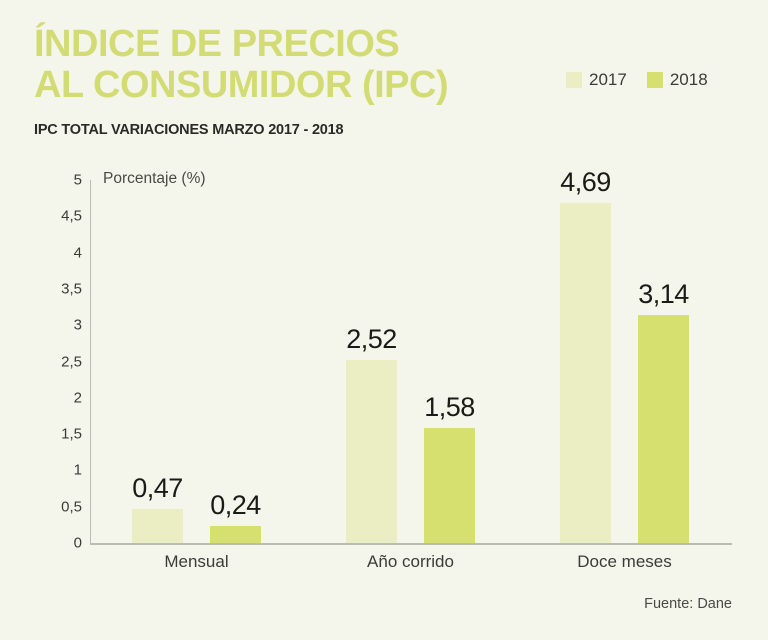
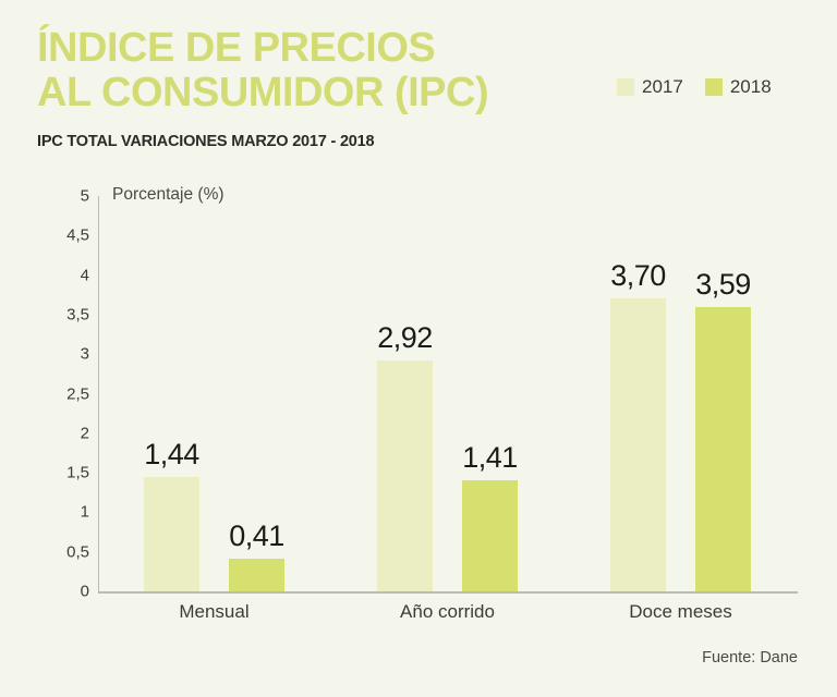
2017/Mensual: 0,47 -> 1,44
2018/Mensual: 0,24 -> 0,41
2017/Año corrido: 2,52 -> 2,92
2018/Año corrido: 1,58 -> 1,41
2017/Doce meses: 4,69 -> 3,70
2018/Doce meses: 3,14 -> 3,59
